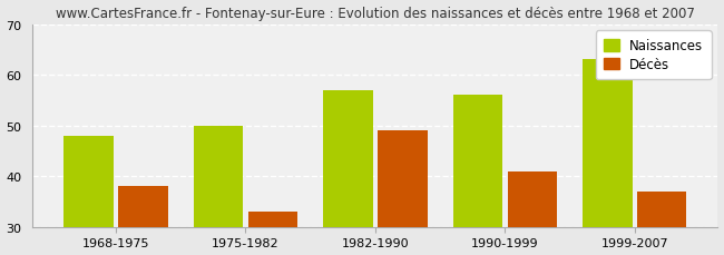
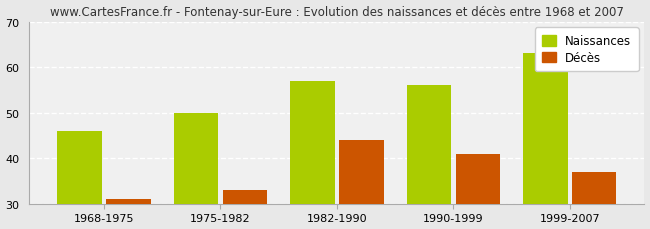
Naissances/1968-1975: 48 -> 46
Décès/1968-1975: 38 -> 31
Décès/1982-1990: 49 -> 44
